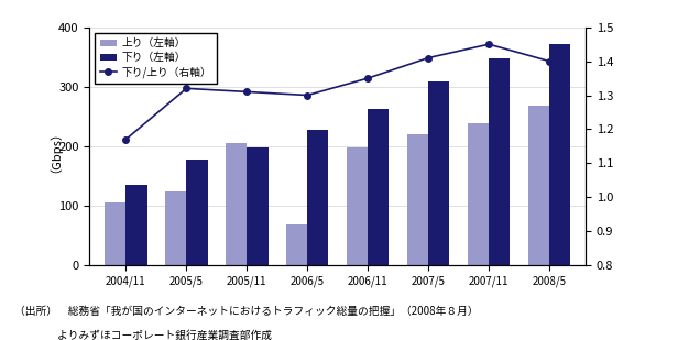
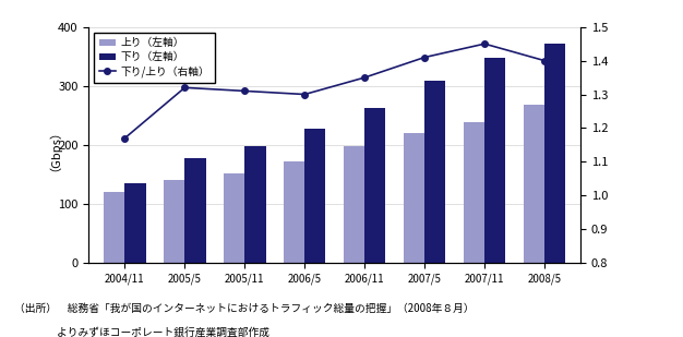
上り（左軸）/2004/11: 106 -> 120
上り（左軸）/2005/5: 124 -> 140
上り（左軸）/2005/11: 206 -> 152
上り（左軸）/2006/5: 68 -> 172
